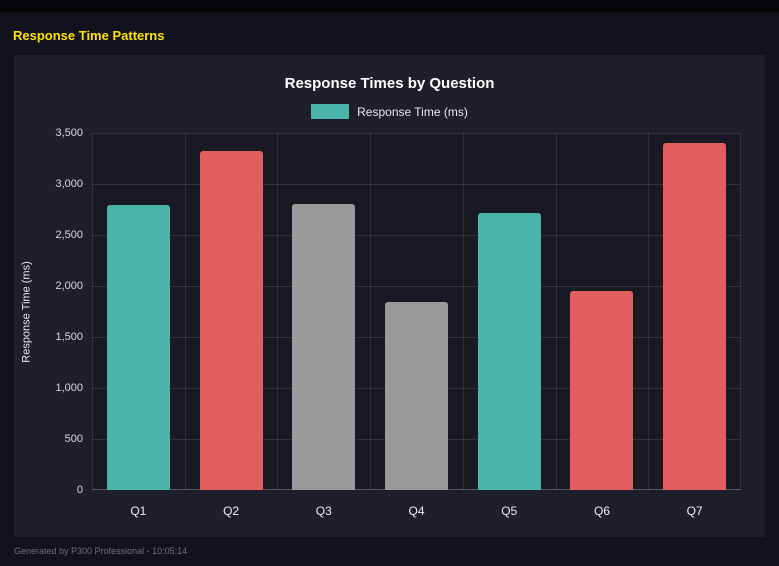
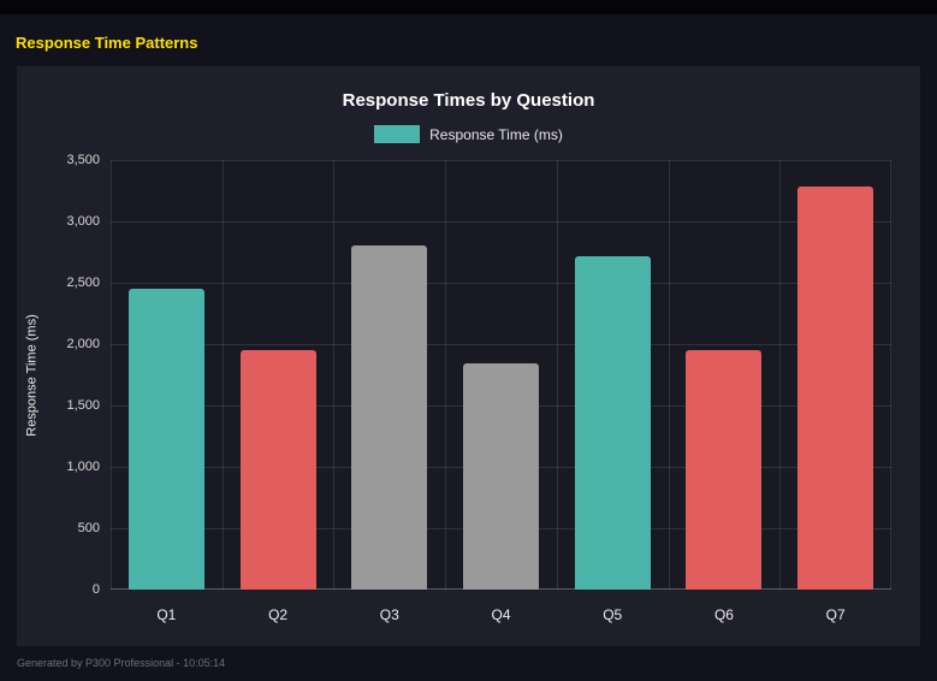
Q1: 2790 -> 2450
Q2: 3320 -> 1950
Q7: 3400 -> 3280
